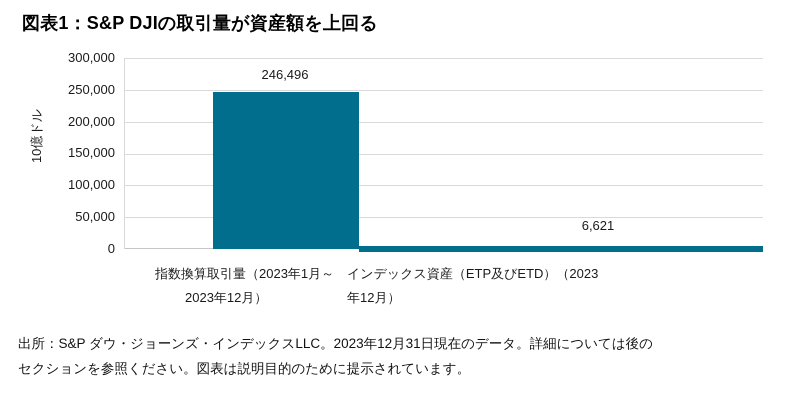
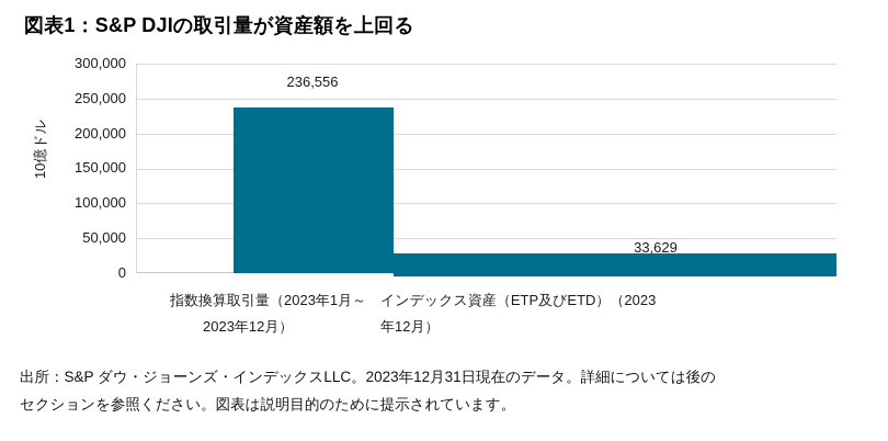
指数換算取引量（2023年1月～2023年12月）: 246,496 -> 236,556
インデックス資産（ETP及びETD）（2023年12月）: 6,621 -> 33,629
